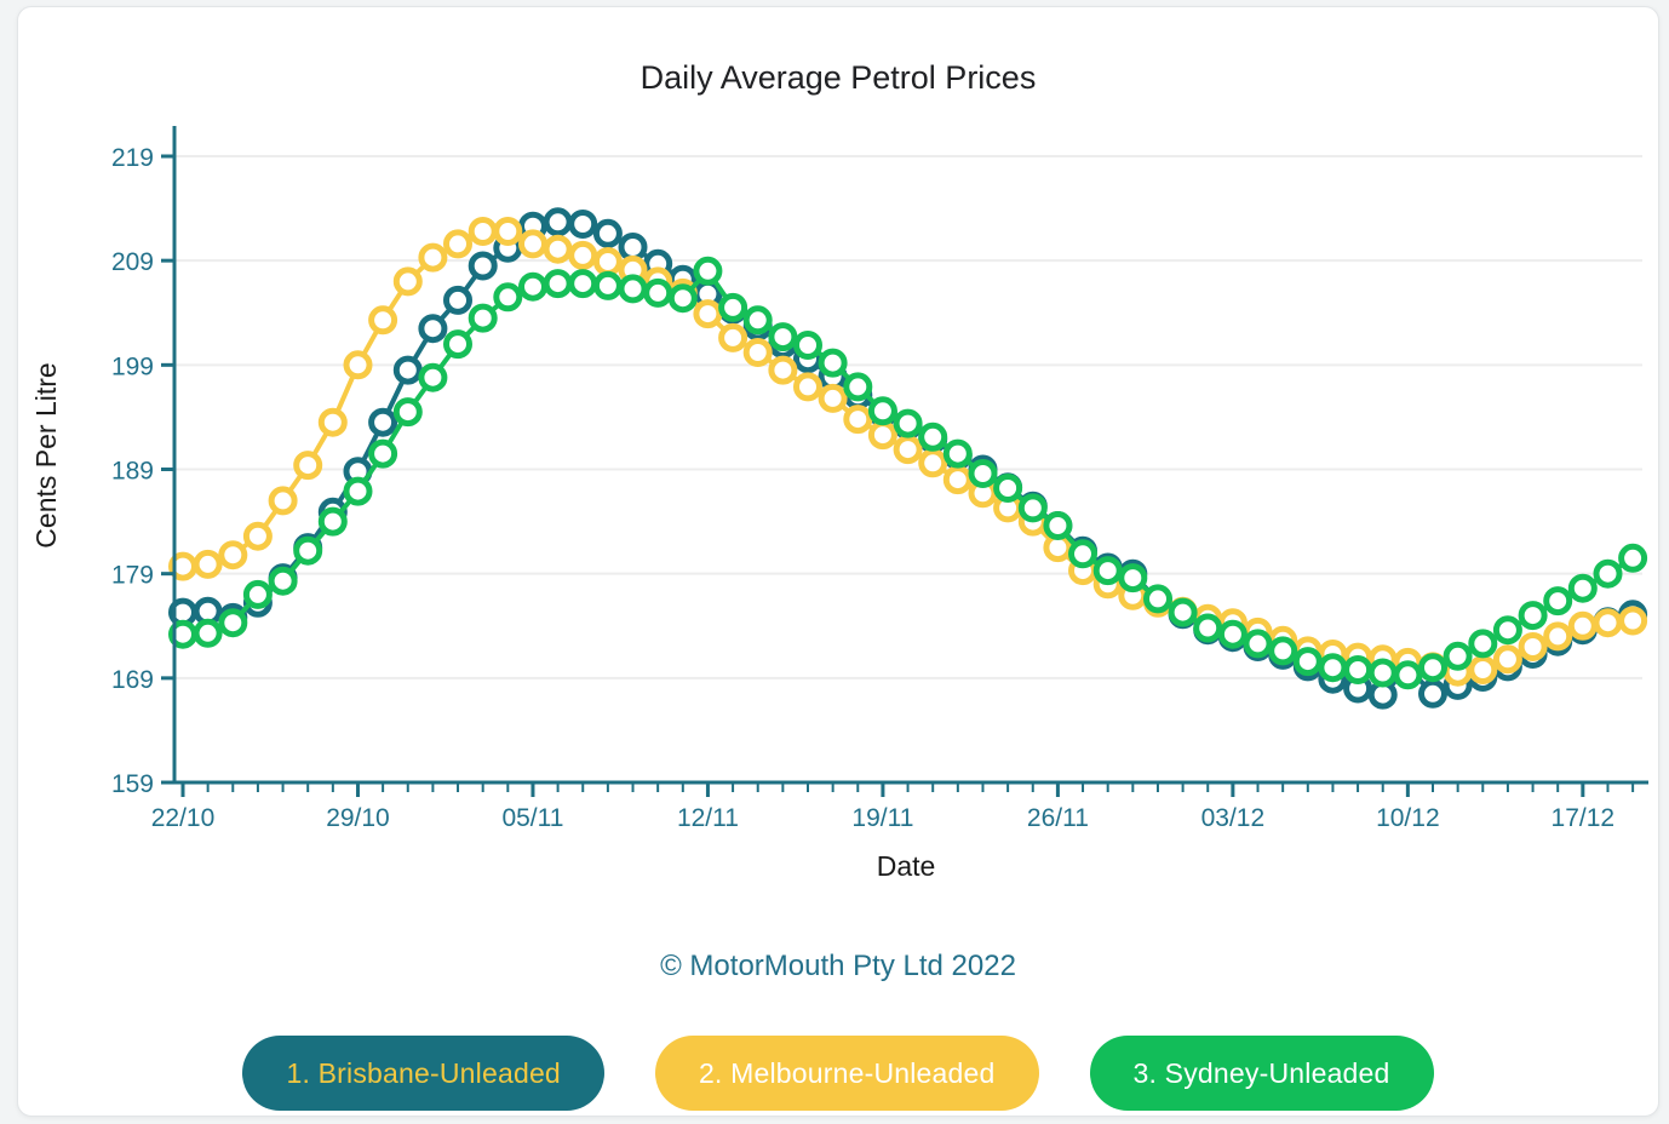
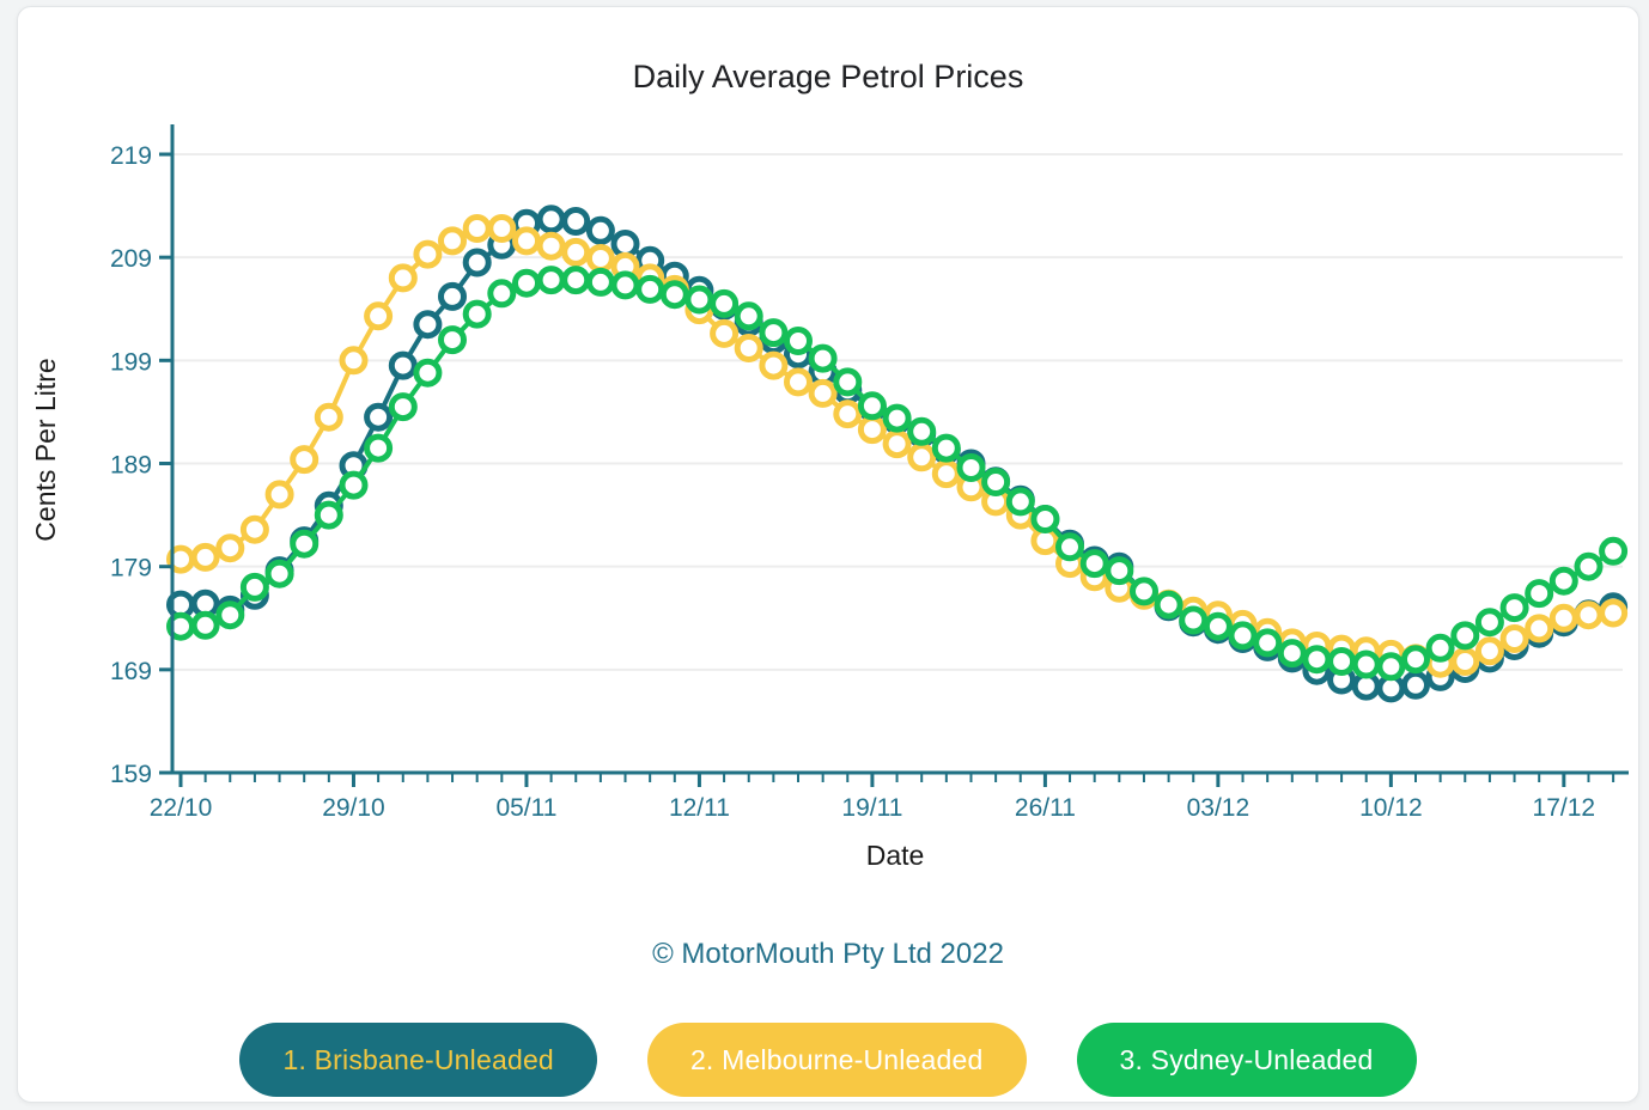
3. Sydney-Unleaded/12/11: 208 -> 205
1. Brisbane-Unleaded/10/12: 170 -> 167
